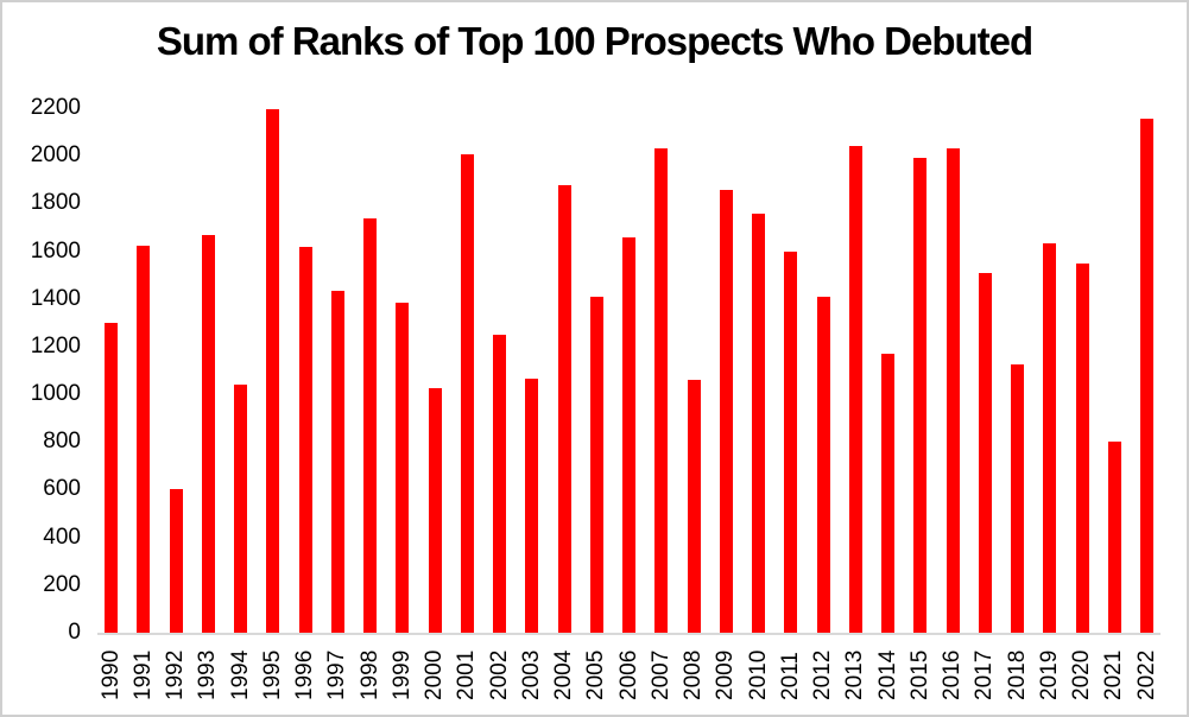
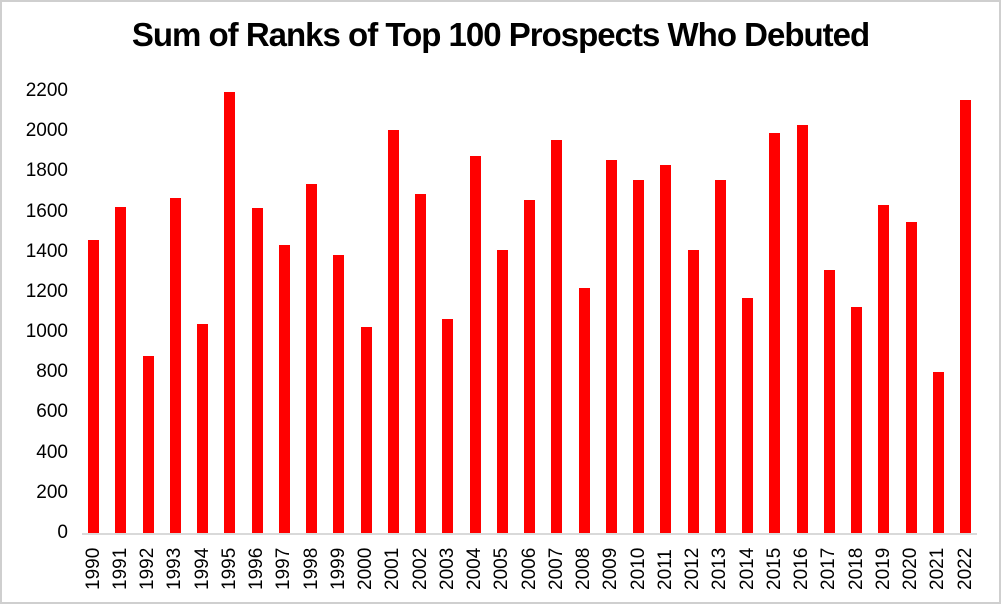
1990: 1300 -> 1460
1992: 600 -> 880
2002: 1250 -> 1680
2007: 2030 -> 1960
2008: 1060 -> 1220
2011: 1600 -> 1830
2013: 2040 -> 1760
2017: 1510 -> 1310
